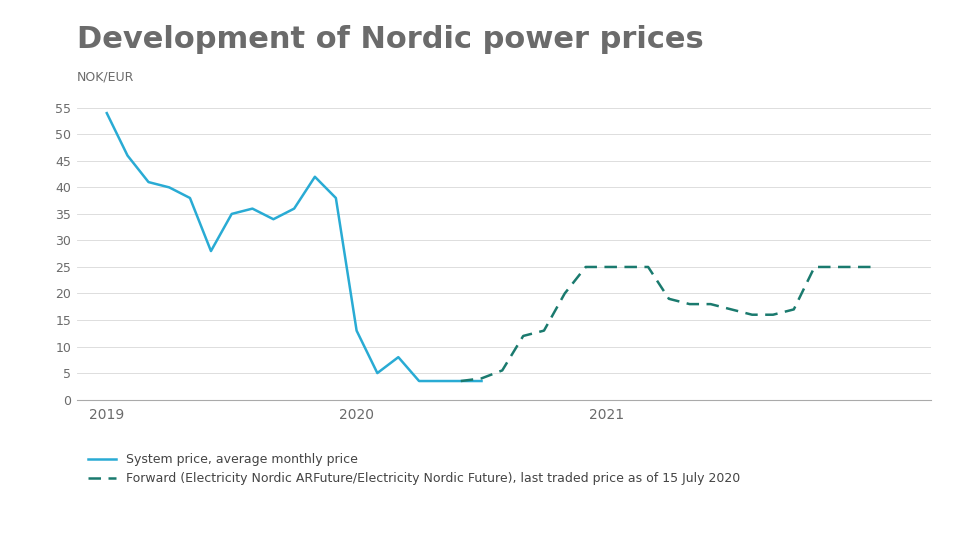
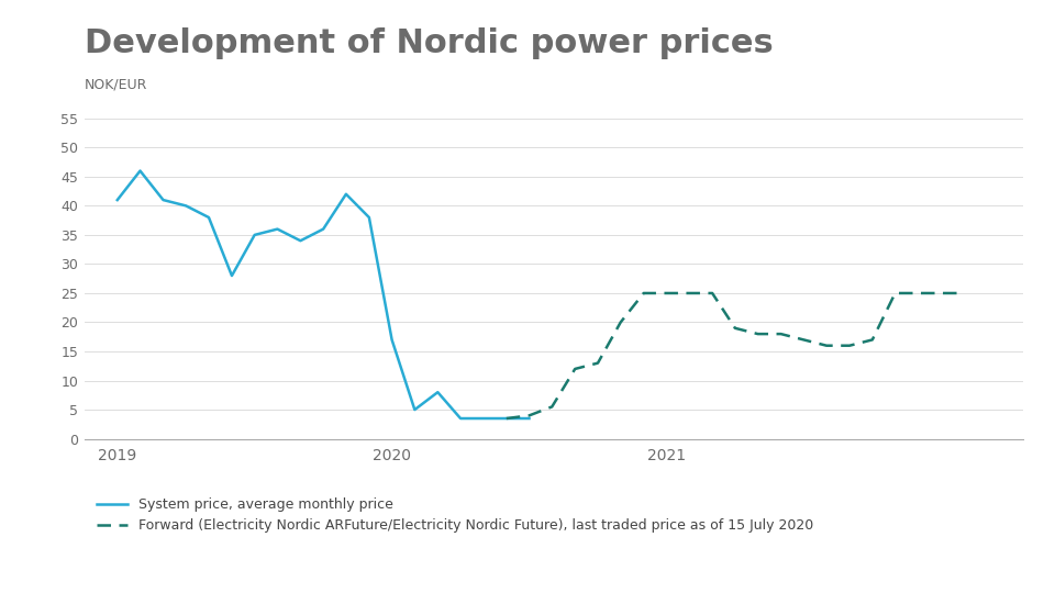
System price, average monthly price/2019: 54.0 -> 41.0
System price, average monthly price/2020: 13.0 -> 17.0
